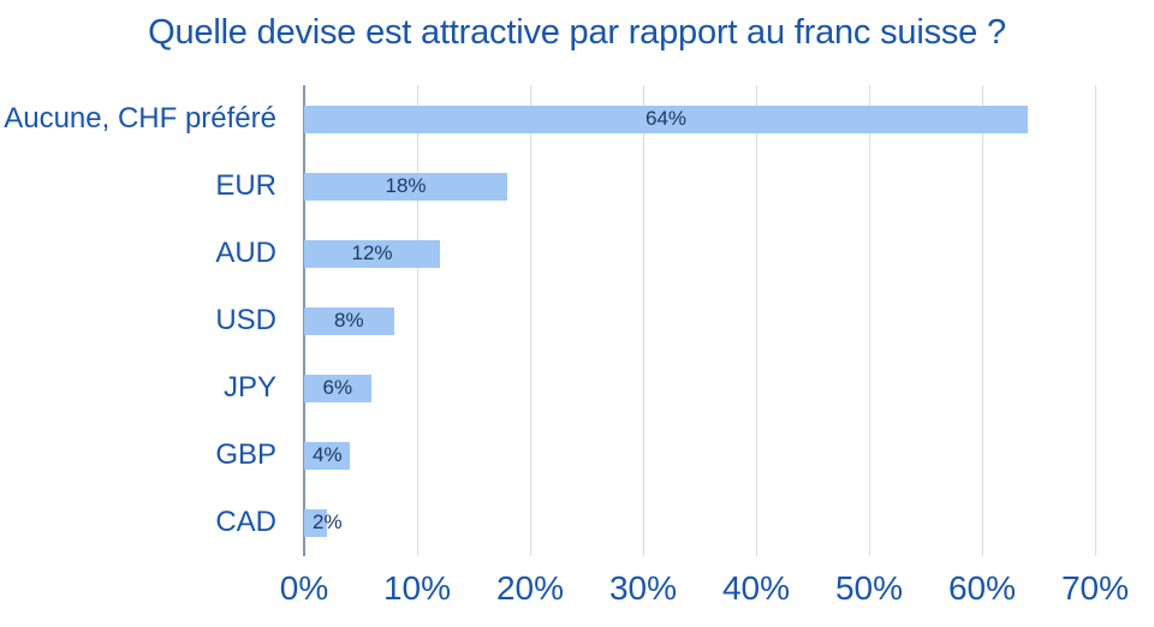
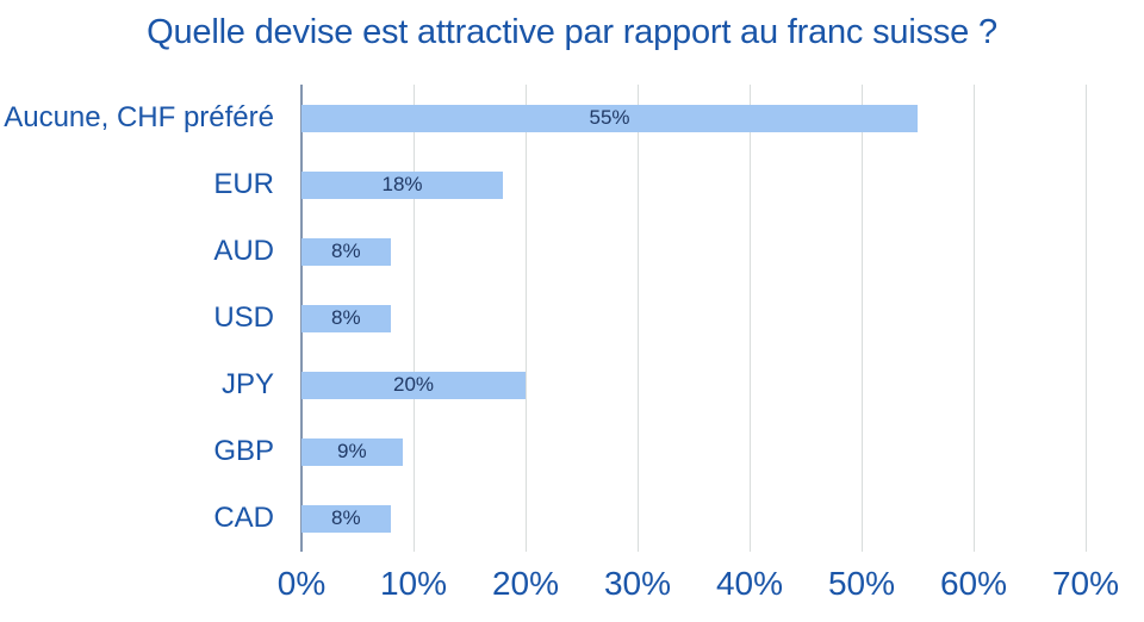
Aucune, CHF préféré: 64% -> 55%
AUD: 12% -> 8%
JPY: 6% -> 20%
GBP: 4% -> 9%
CAD: 2% -> 8%
